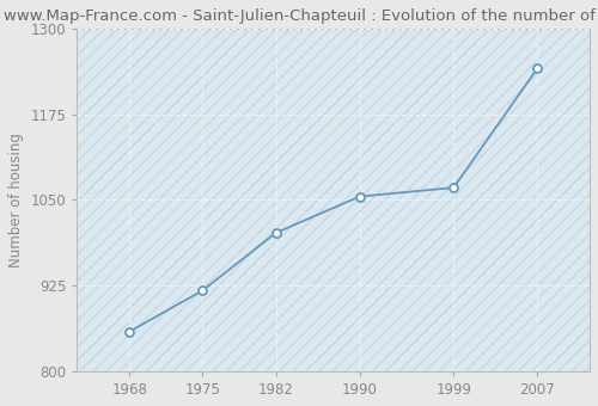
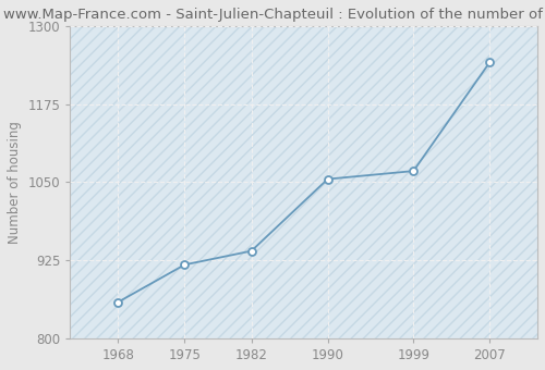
1982: 1002 -> 940
